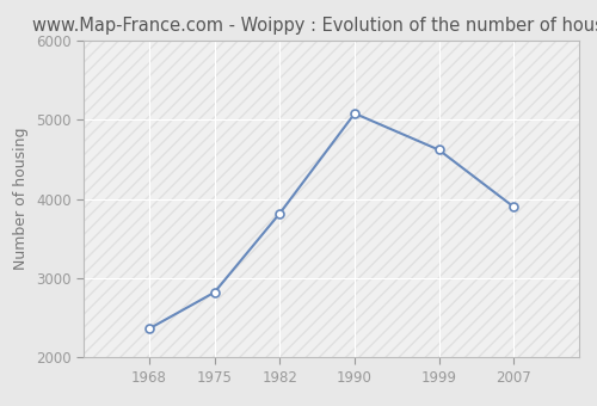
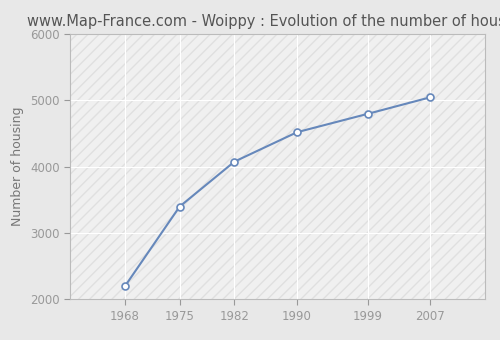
1968: 2360 -> 2190
1975: 2820 -> 3400
1982: 3820 -> 4080
1990: 5080 -> 4520
1999: 4620 -> 4800
2007: 3900 -> 5040
